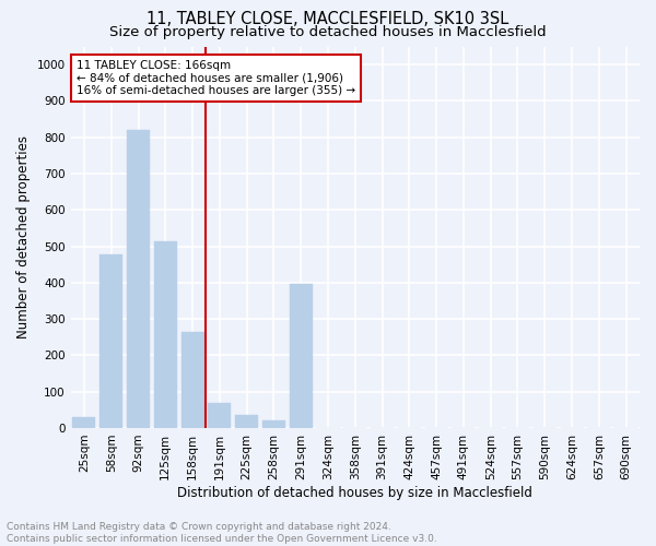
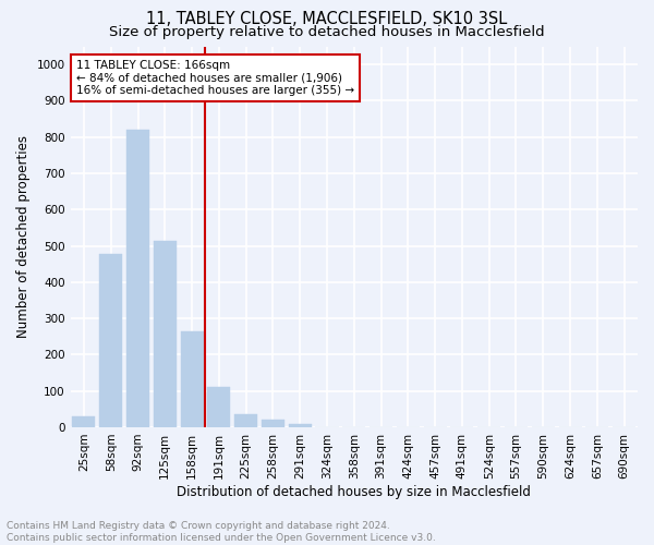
191sqm: 70 -> 110
291sqm: 395 -> 10
